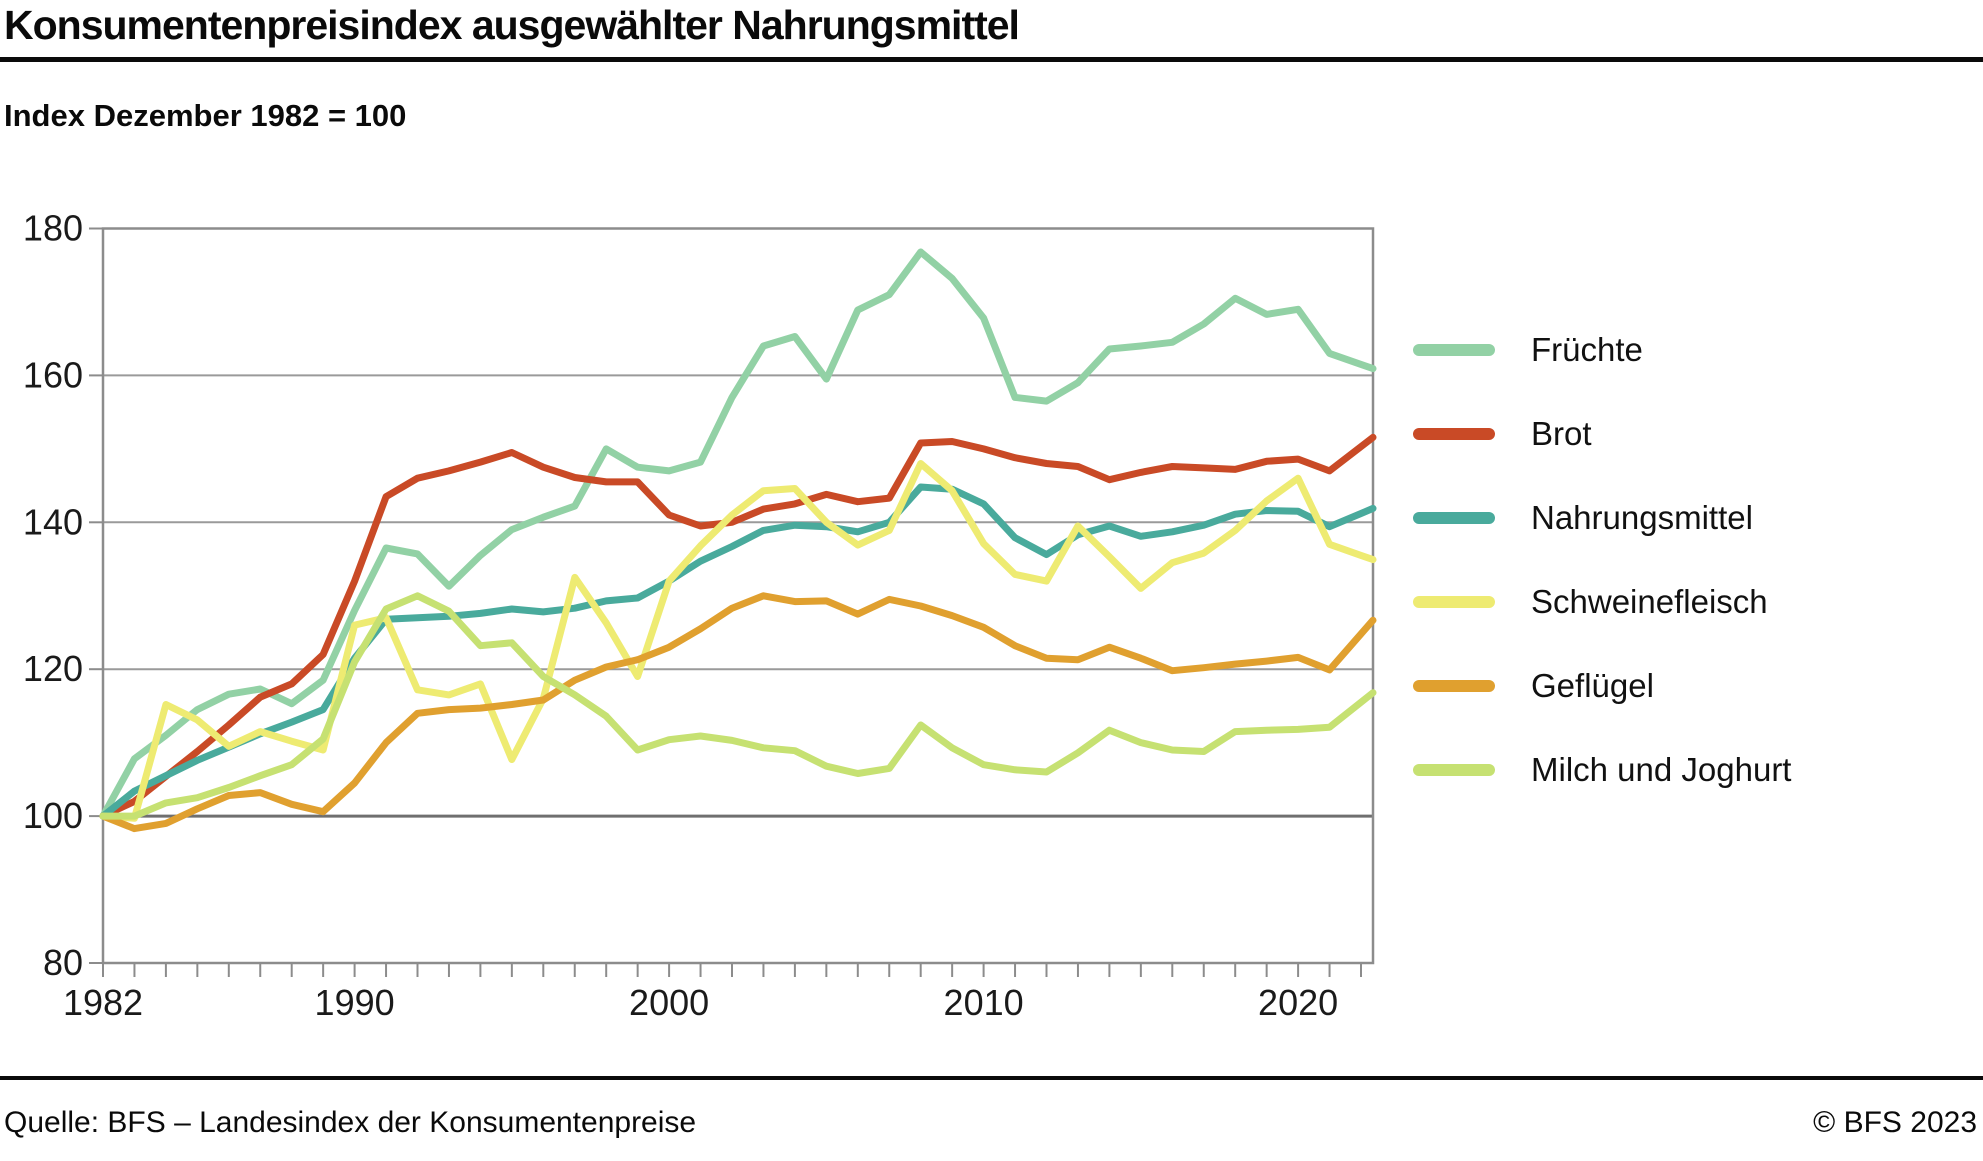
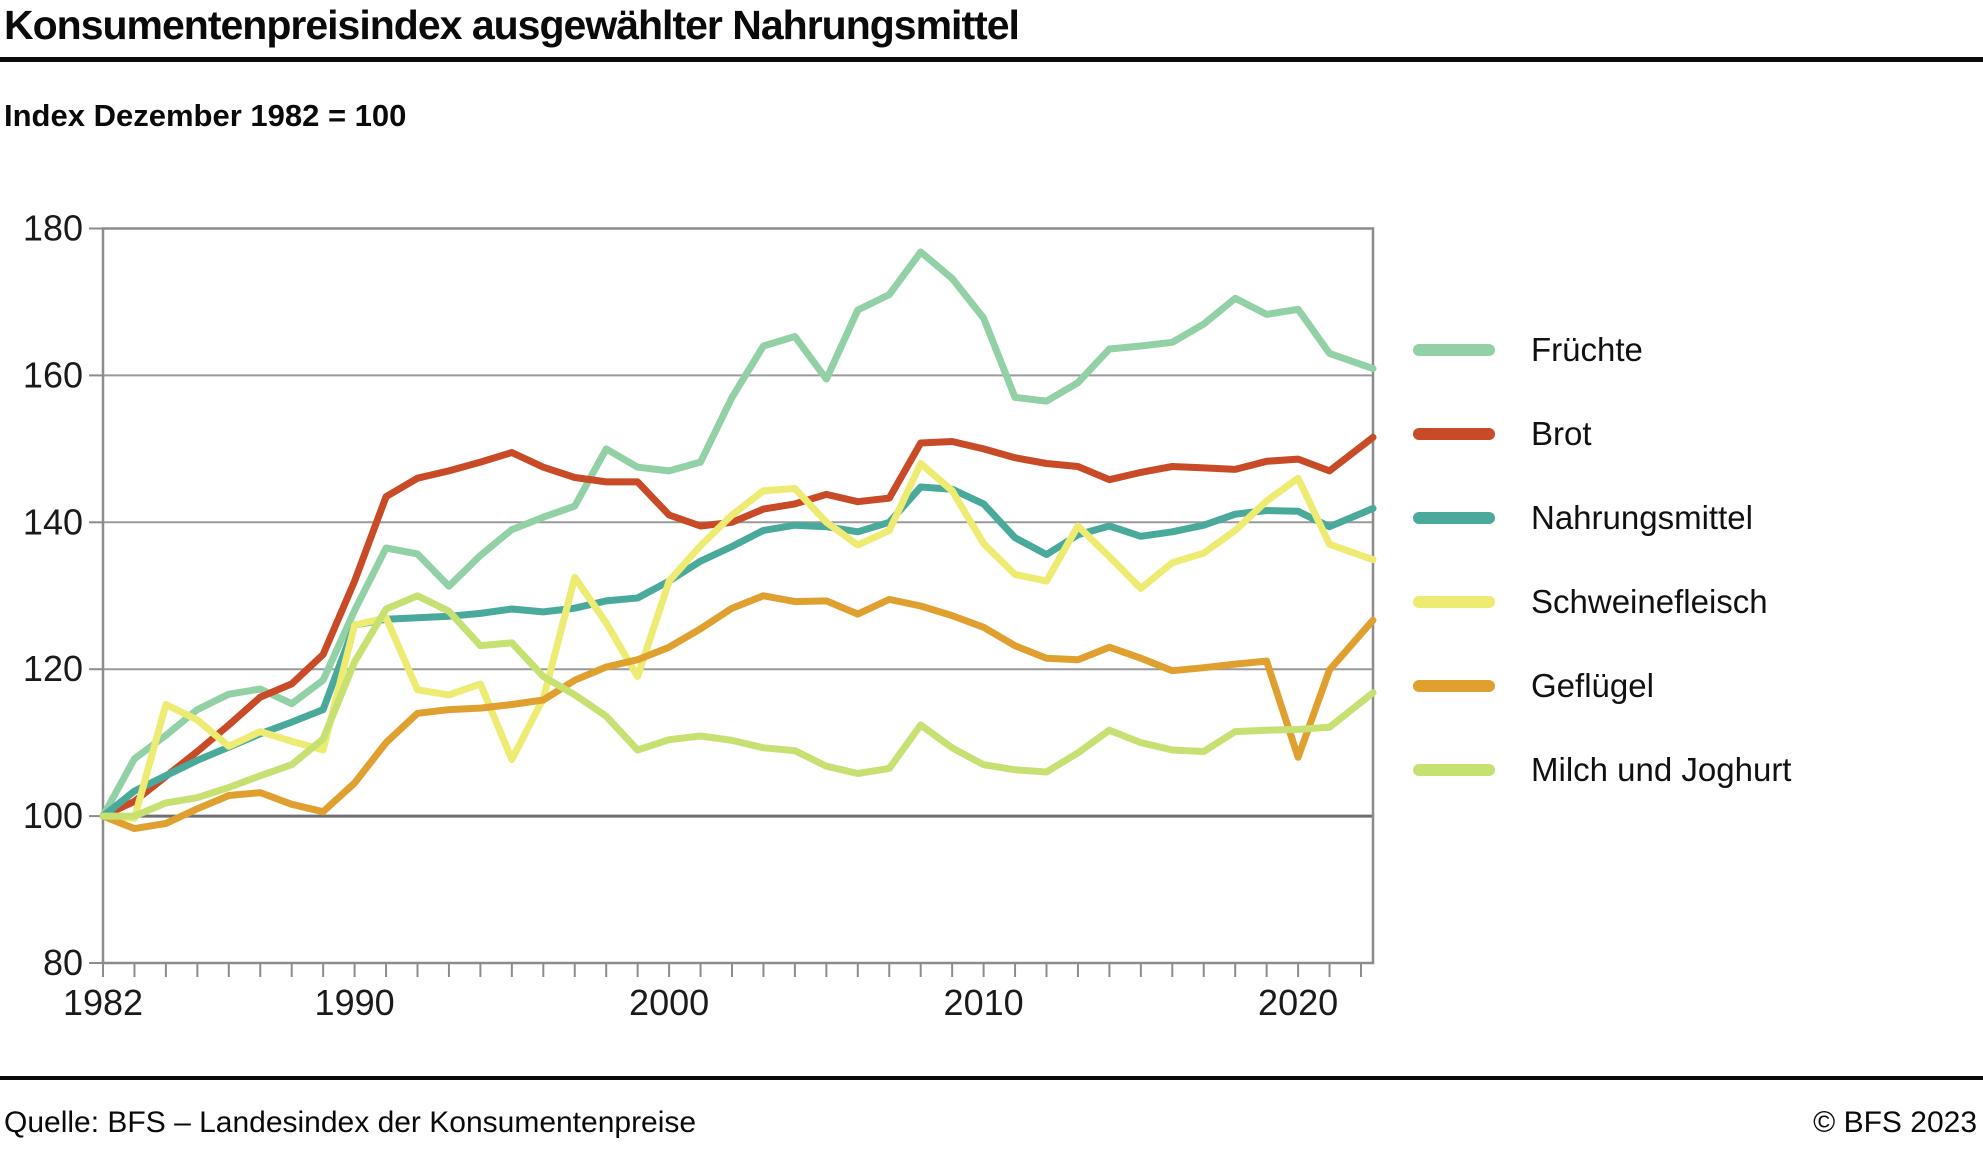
Nahrungsmittel/1990: 122 -> 126
Geflügel/2020: 122 -> 108
